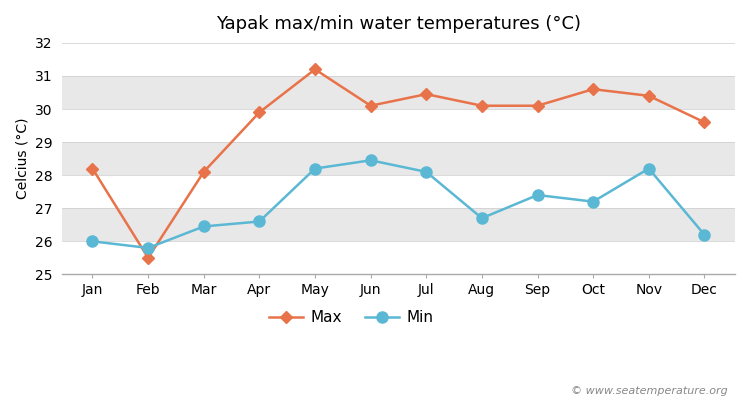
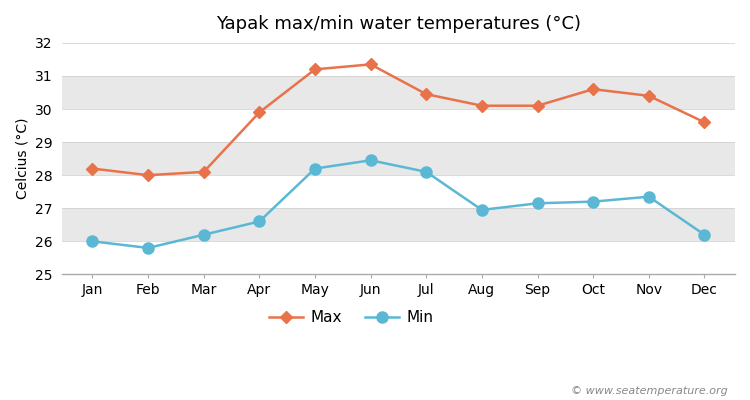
Max/Feb: 25.50 -> 28.00
Min/Mar: 26.45 -> 26.20
Max/Jun: 30.10 -> 31.35
Min/Aug: 26.70 -> 26.95
Min/Sep: 27.40 -> 27.15
Min/Nov: 28.20 -> 27.35
